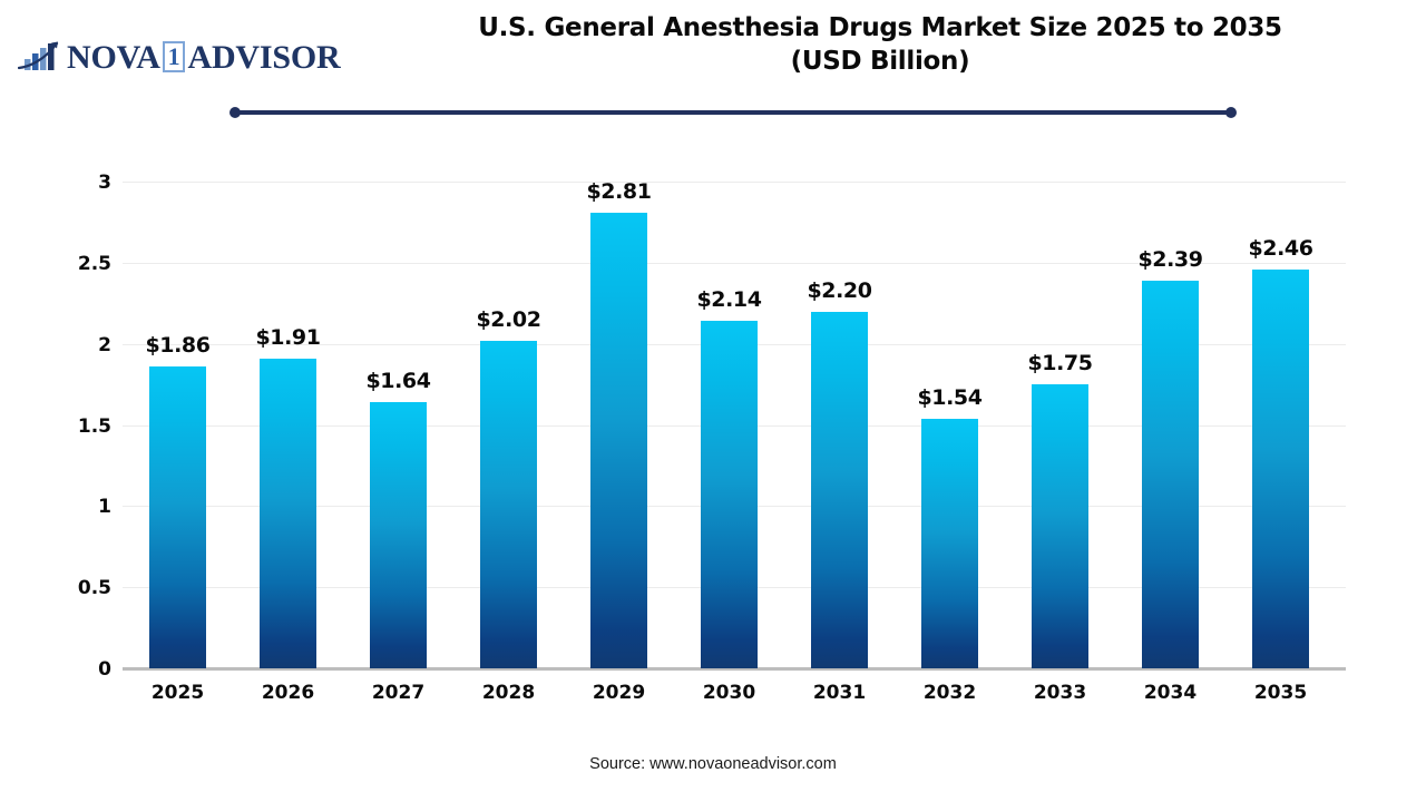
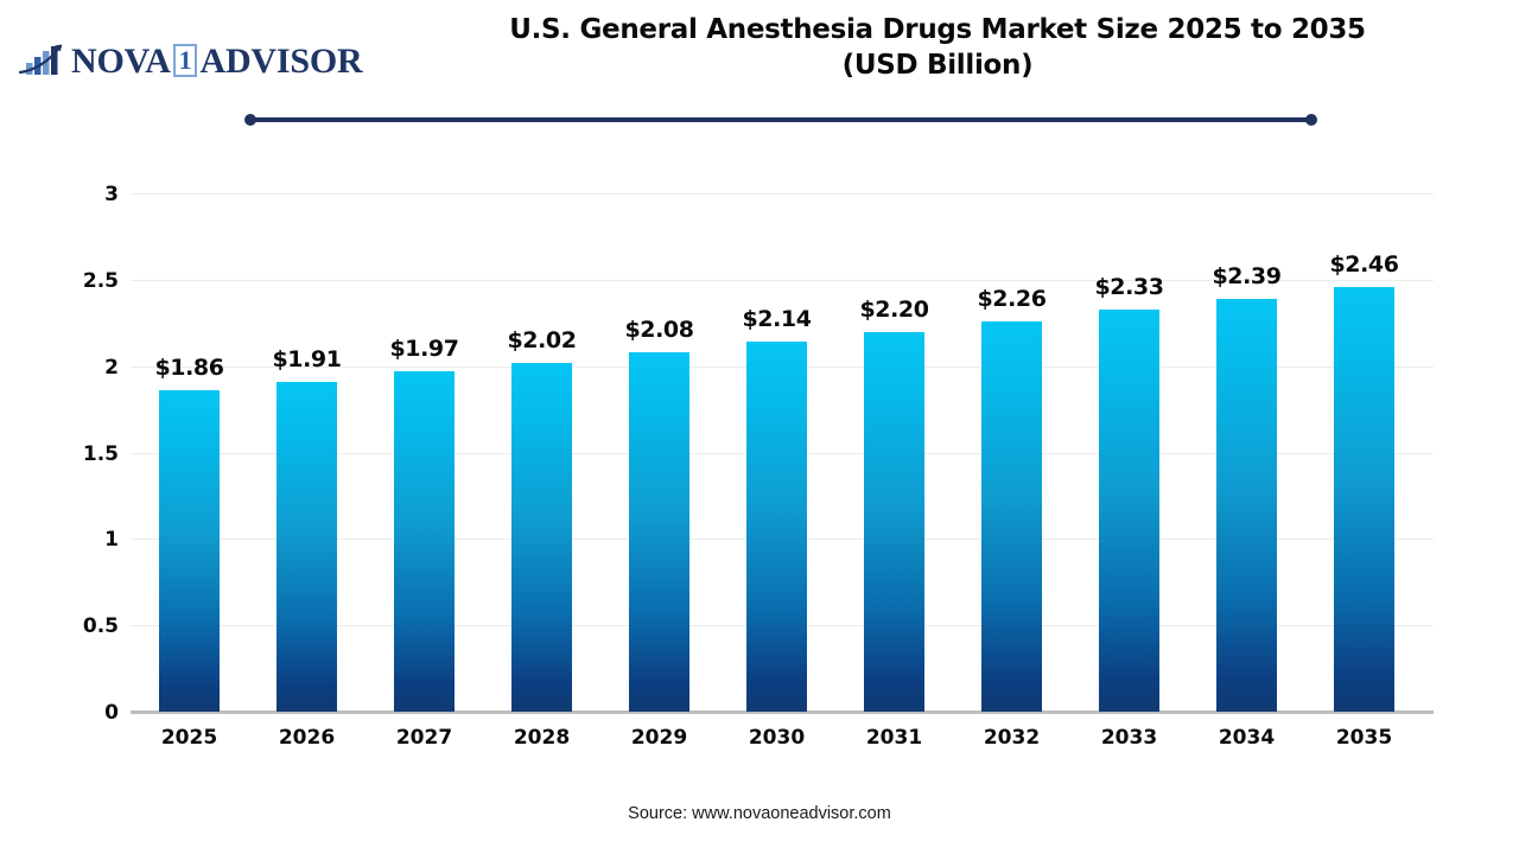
2027: $1.64 -> $1.97
2029: $2.81 -> $2.08
2032: $1.54 -> $2.26
2033: $1.75 -> $2.33
